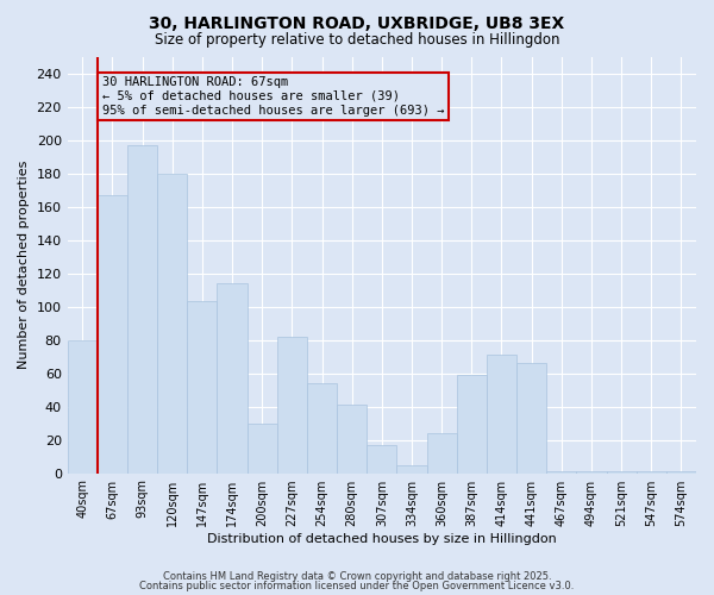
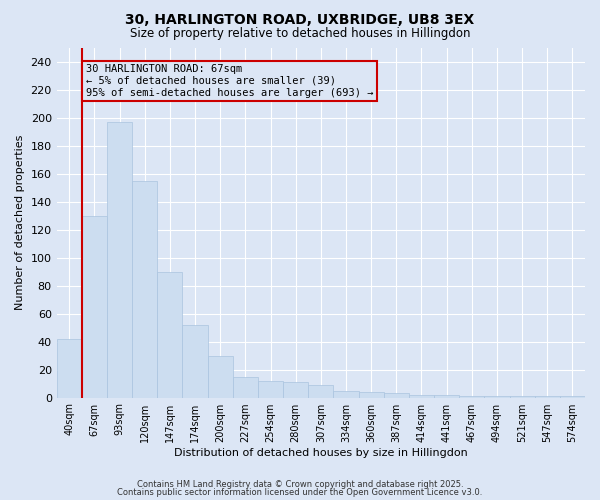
40sqm: 80 -> 42
67sqm: 167 -> 130
120sqm: 180 -> 155
147sqm: 103 -> 90
174sqm: 114 -> 52
227sqm: 82 -> 15
254sqm: 54 -> 12
280sqm: 41 -> 11
307sqm: 17 -> 9
360sqm: 24 -> 4
387sqm: 59 -> 3
414sqm: 71 -> 2
441sqm: 66 -> 2
